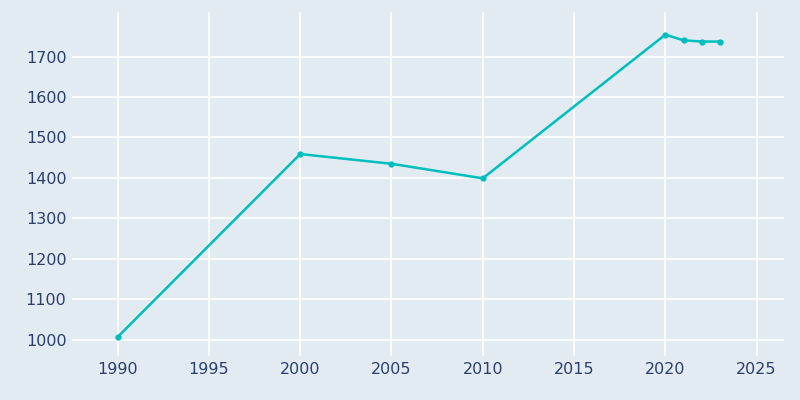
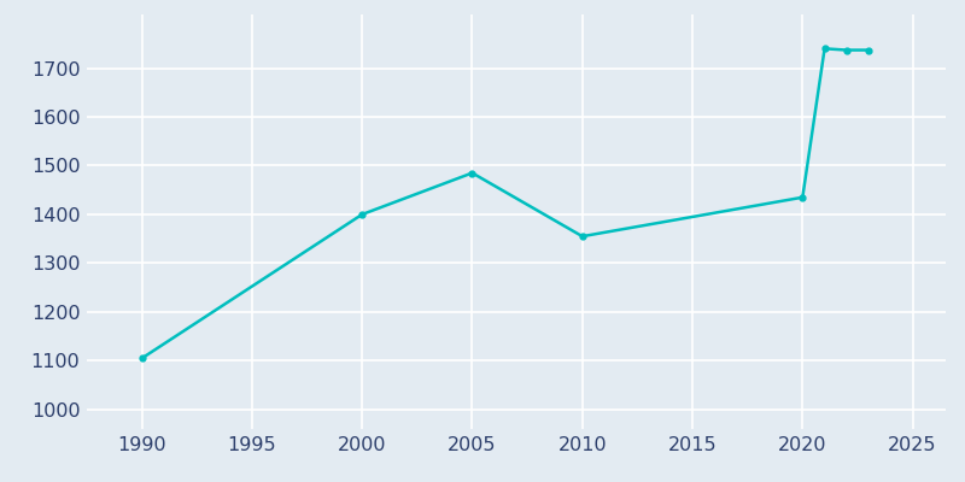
1990: 1007 -> 1105
2000: 1459 -> 1400
2005: 1435 -> 1485
2010: 1399 -> 1355
2020: 1754 -> 1435
